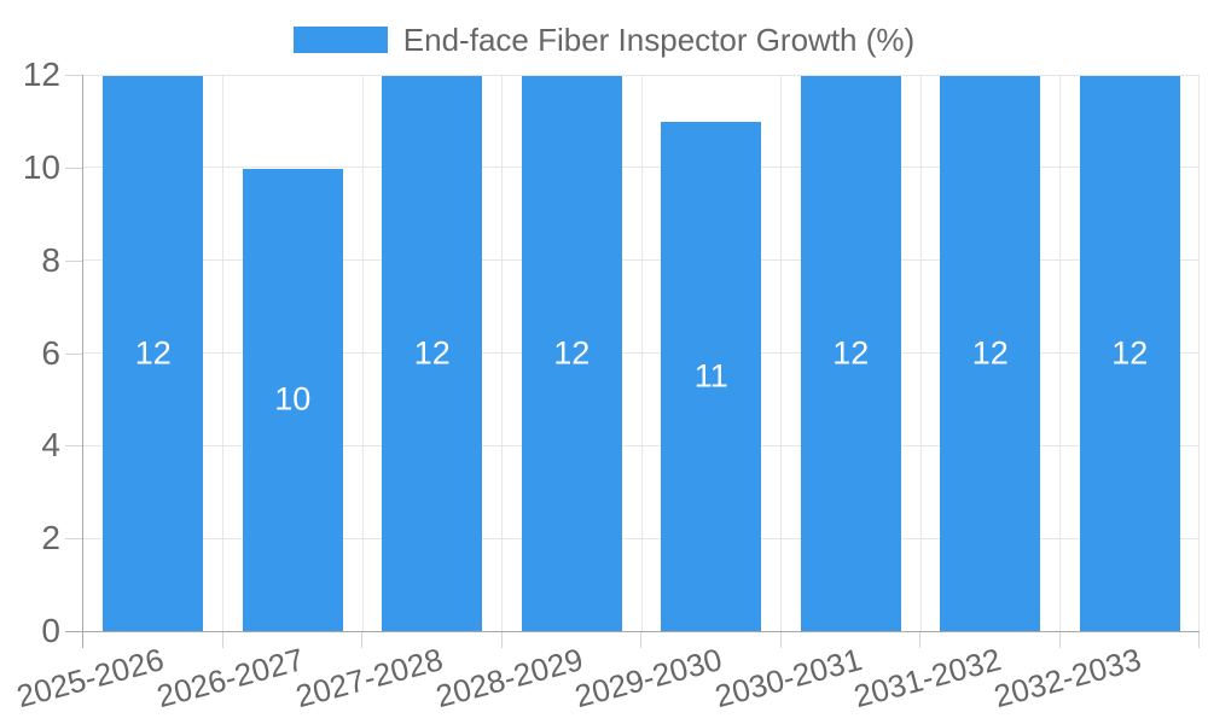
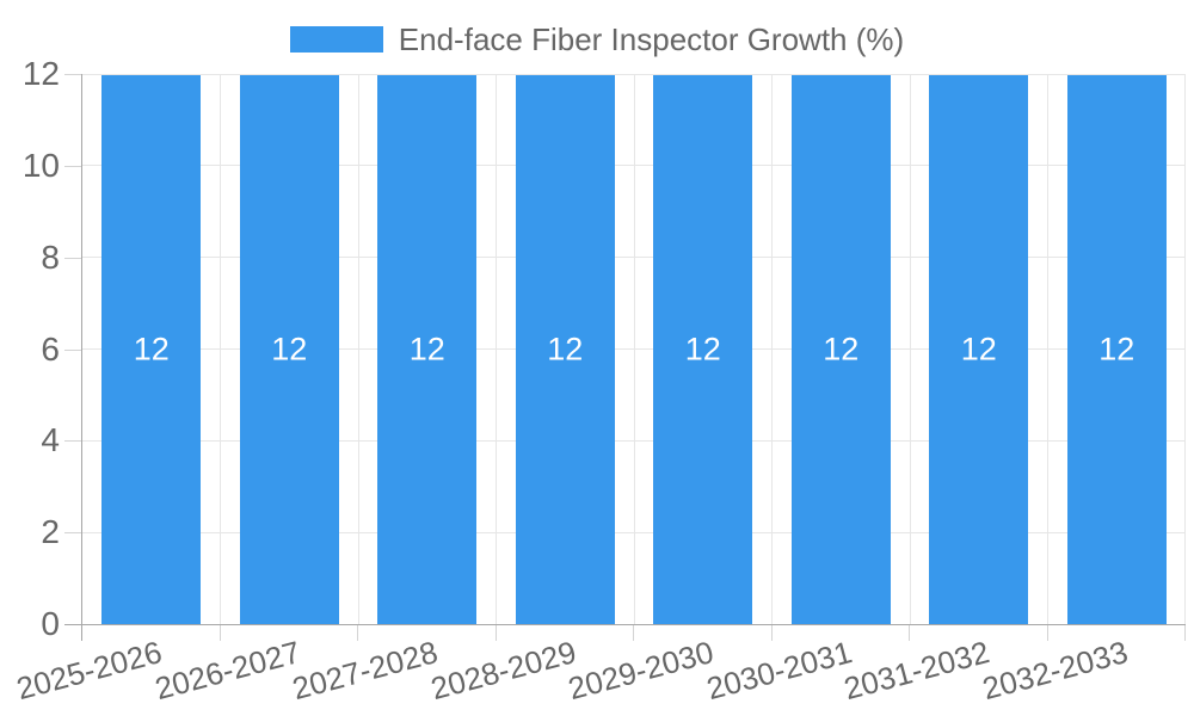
2026-2027: 10 -> 12
2029-2030: 11 -> 12
